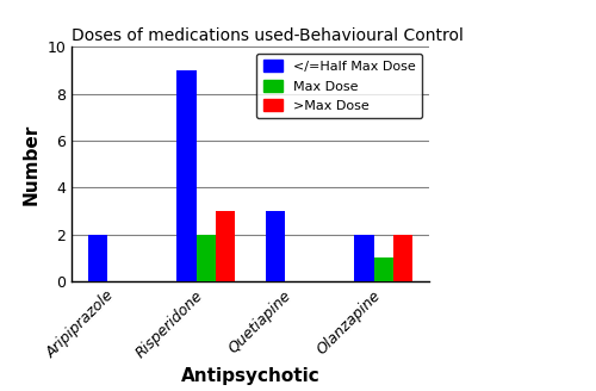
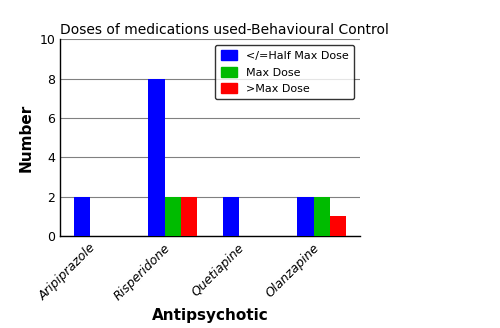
</=Half Max Dose/Risperidone: 9 -> 8
>Max Dose/Risperidone: 3 -> 2
</=Half Max Dose/Quetiapine: 3 -> 2
Max Dose/Olanzapine: 1 -> 2
>Max Dose/Olanzapine: 2 -> 1
